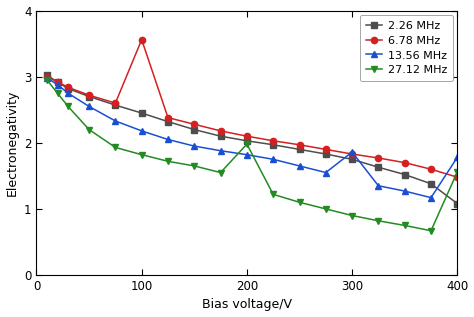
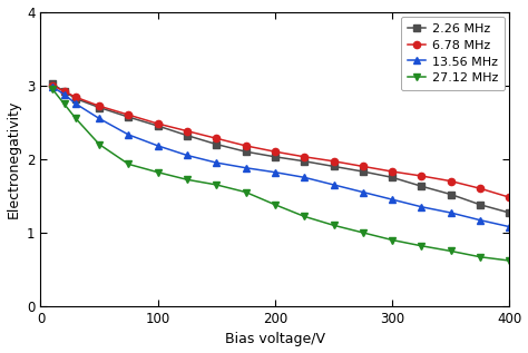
6.78 MHz/100: 3.56 -> 2.48
27.12 MHz/200: 1.98 -> 1.38
13.56 MHz/300: 1.86 -> 1.45
2.26 MHz/400: 1.08 -> 1.27
13.56 MHz/400: 1.78 -> 1.08
27.12 MHz/400: 1.56 -> 0.62
